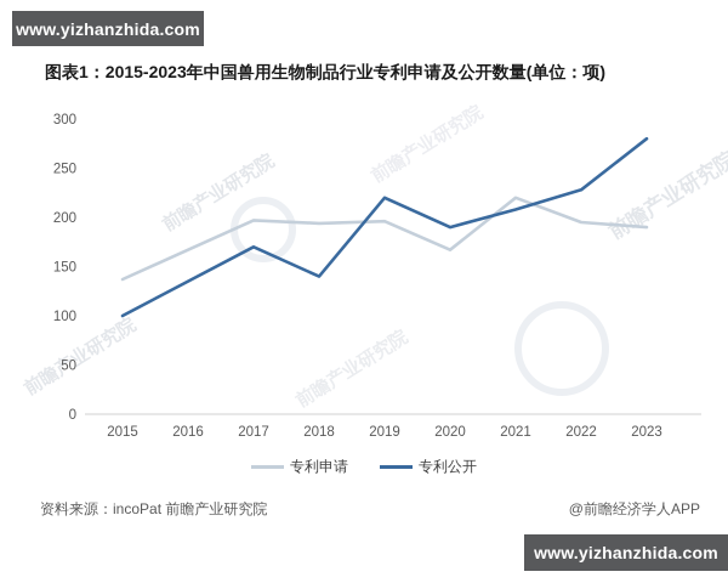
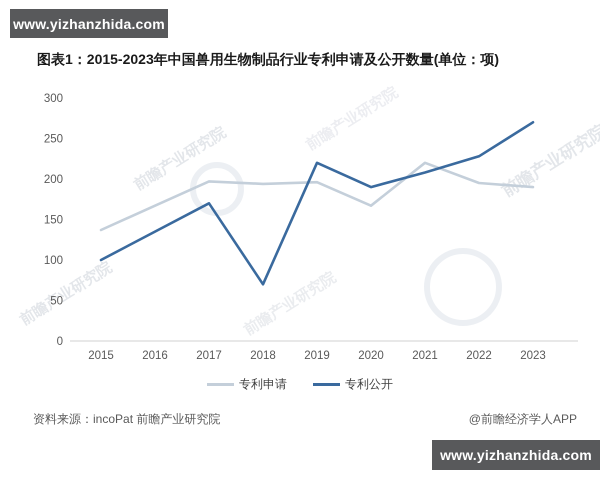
专利公开/2018: 140 -> 70
专利公开/2023: 280 -> 270
